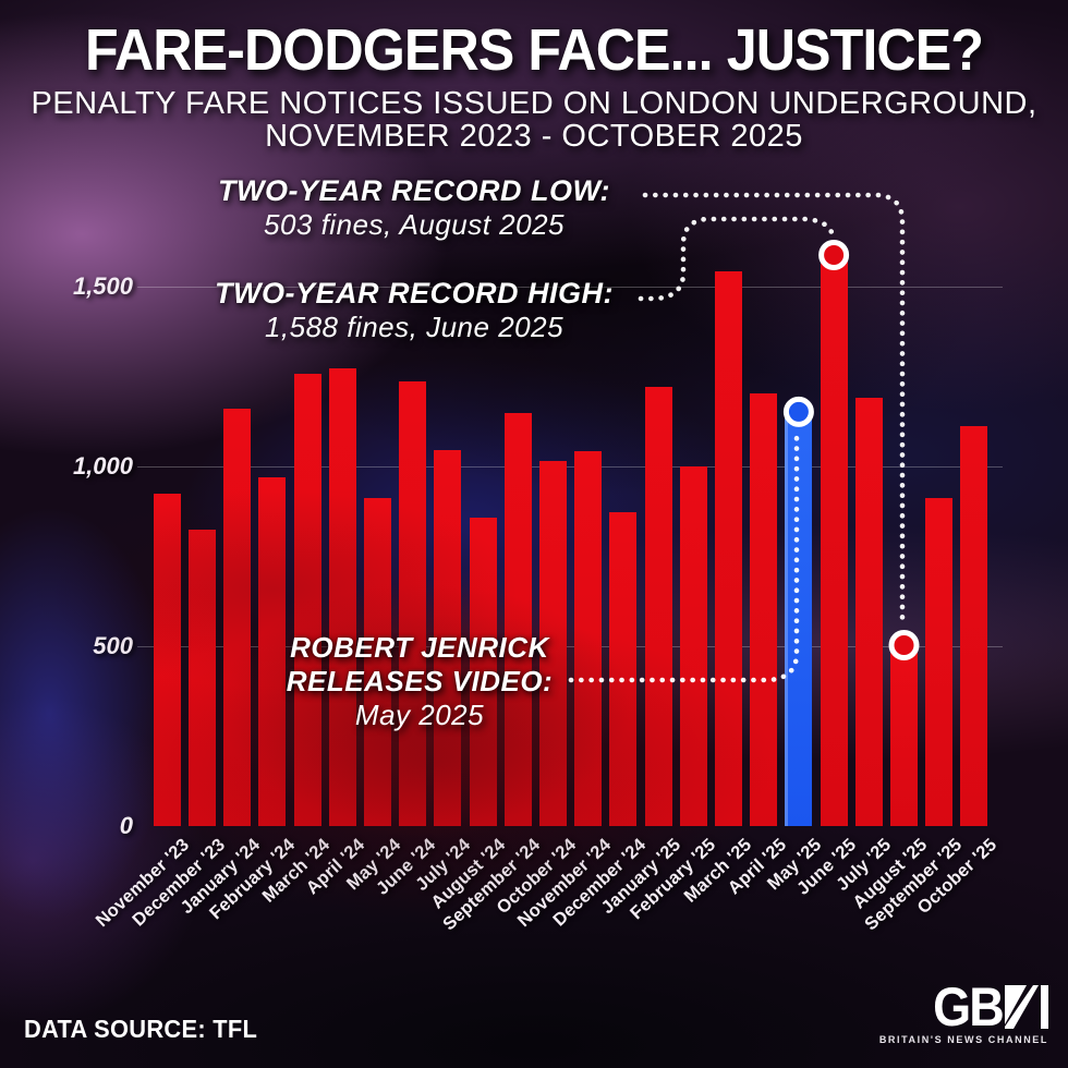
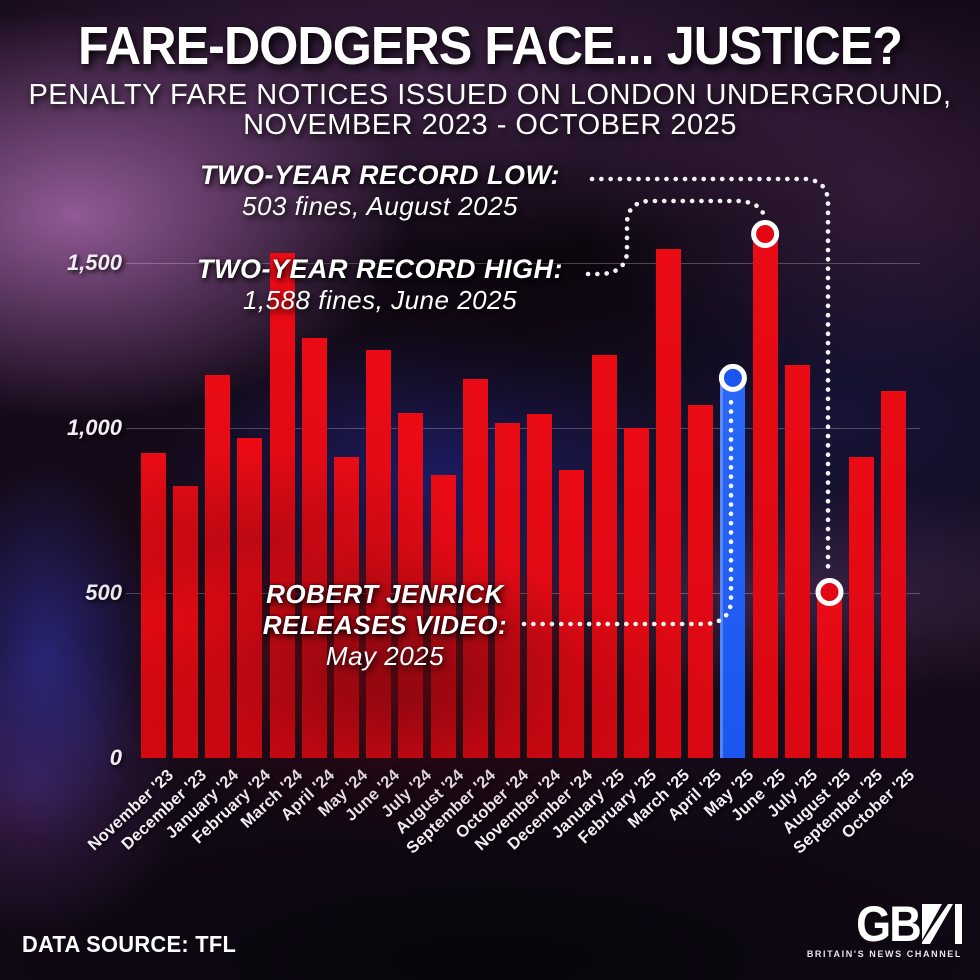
March '24: 1260 -> 1530
April '25: 1200 -> 1070
